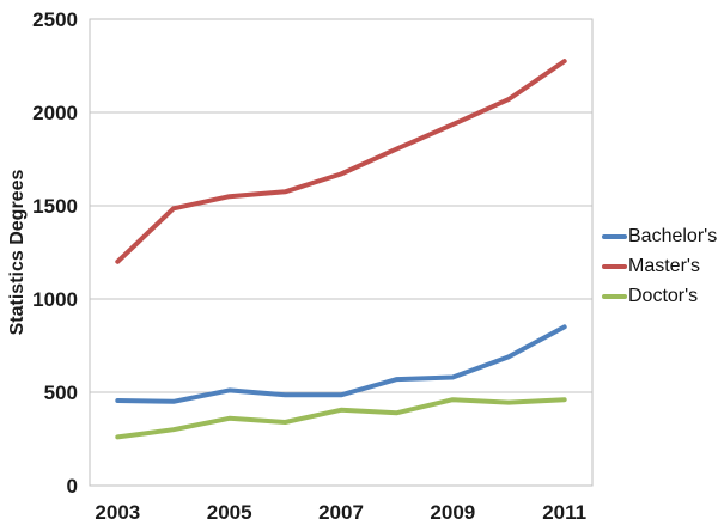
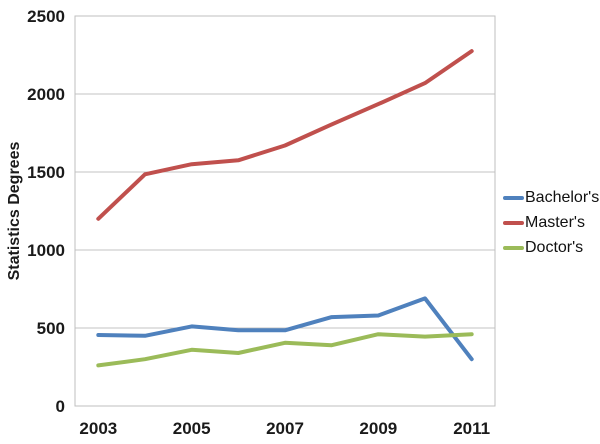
Bachelor's/2011: 850 -> 300
